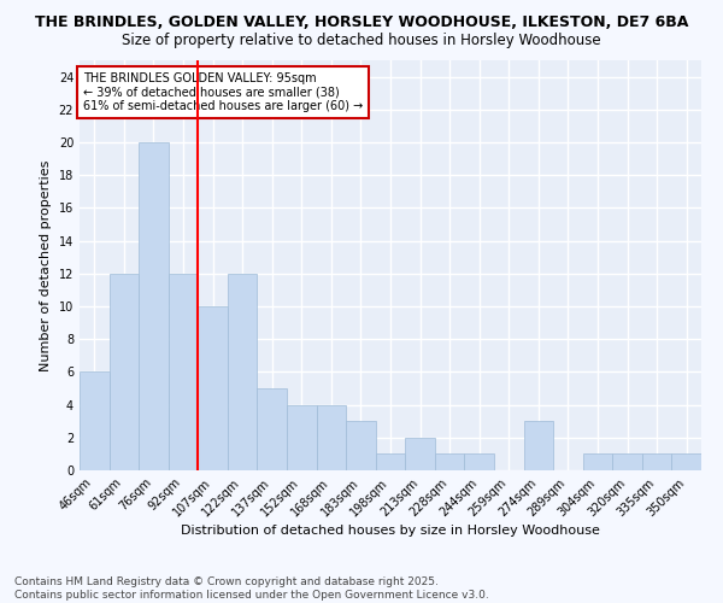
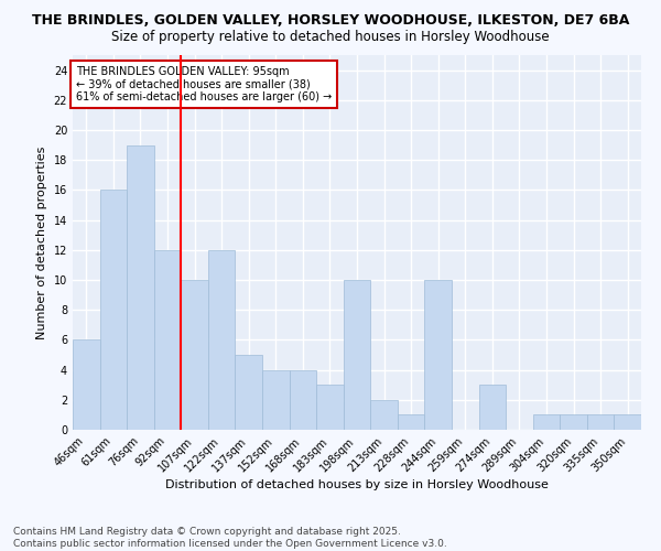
61sqm: 12 -> 16
76sqm: 20 -> 19
198sqm: 1 -> 10
244sqm: 1 -> 10
